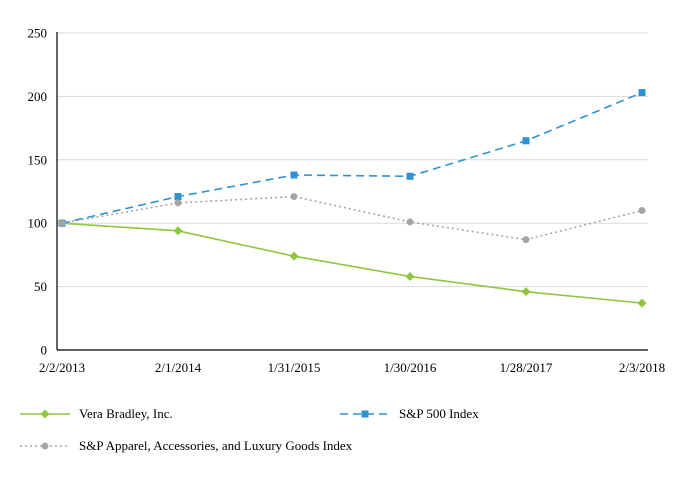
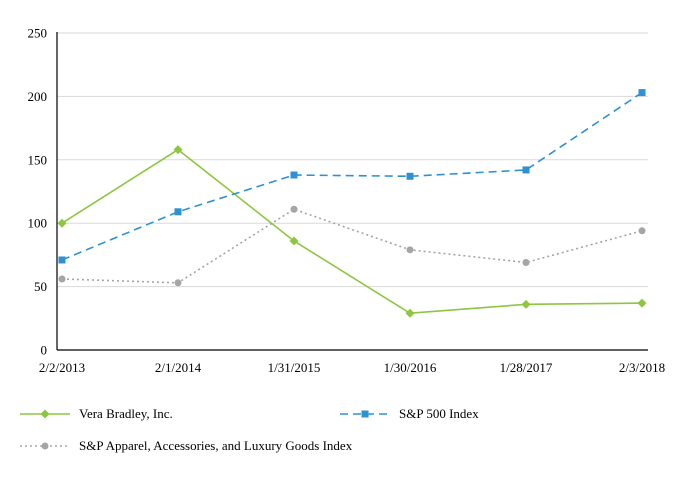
S&P 500 Index/2/2/2013: 100 -> 71
S&P Apparel, Accessories, and Luxury Goods Index/2/2/2013: 100 -> 56
Vera Bradley, Inc./2/1/2014: 94 -> 158
S&P 500 Index/2/1/2014: 121 -> 109
S&P Apparel, Accessories, and Luxury Goods Index/2/1/2014: 116 -> 53
Vera Bradley, Inc./1/31/2015: 74 -> 86
S&P Apparel, Accessories, and Luxury Goods Index/1/31/2015: 121 -> 111
Vera Bradley, Inc./1/30/2016: 58 -> 29
S&P Apparel, Accessories, and Luxury Goods Index/1/30/2016: 101 -> 79
Vera Bradley, Inc./1/28/2017: 46 -> 36
S&P 500 Index/1/28/2017: 165 -> 142
S&P Apparel, Accessories, and Luxury Goods Index/1/28/2017: 87 -> 69
S&P Apparel, Accessories, and Luxury Goods Index/2/3/2018: 110 -> 94
